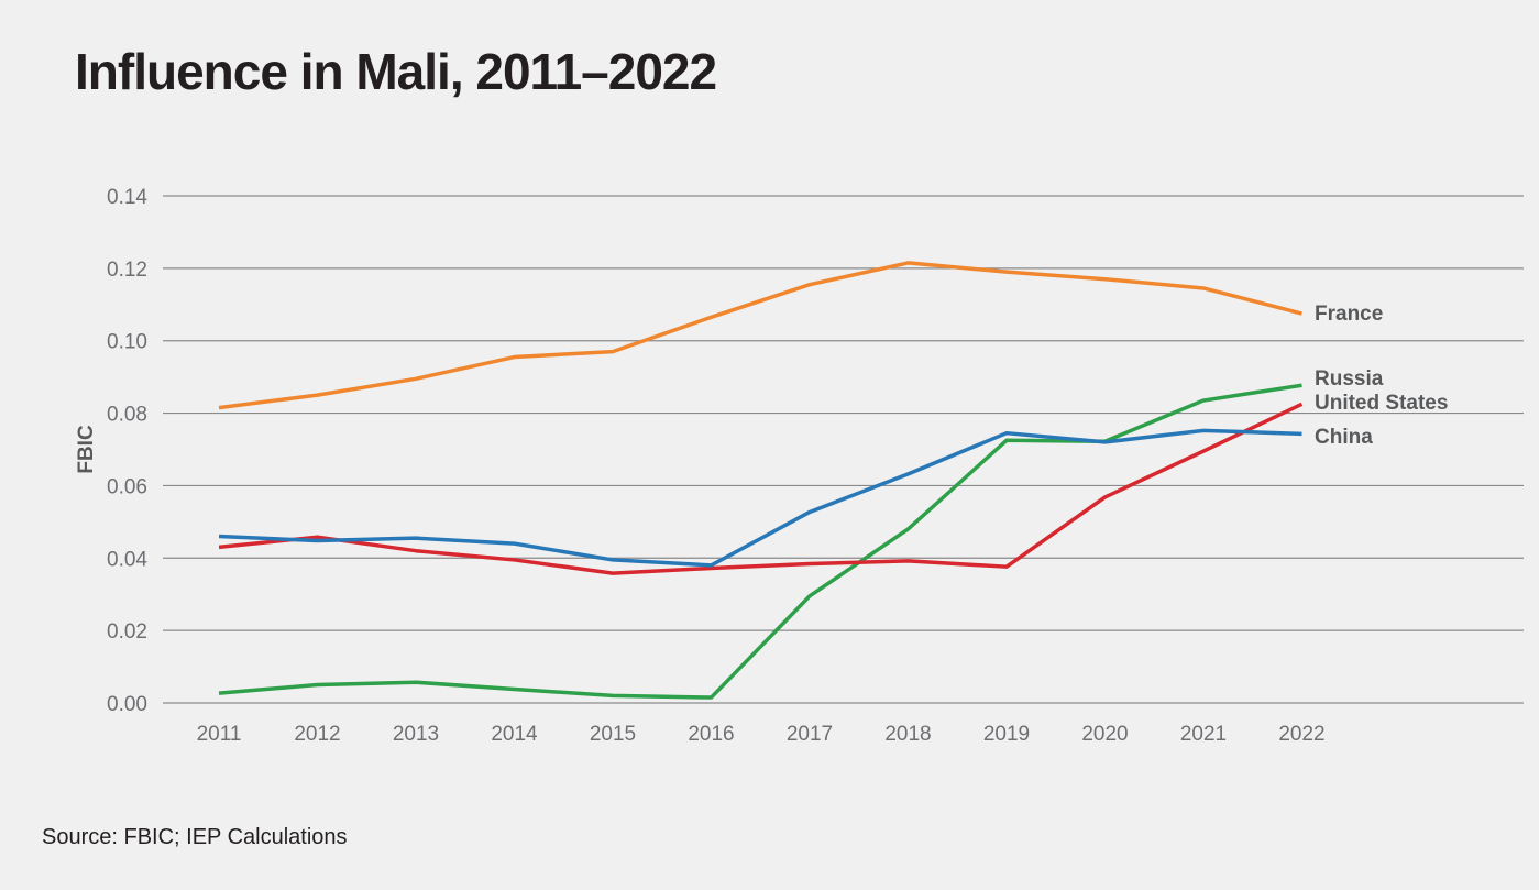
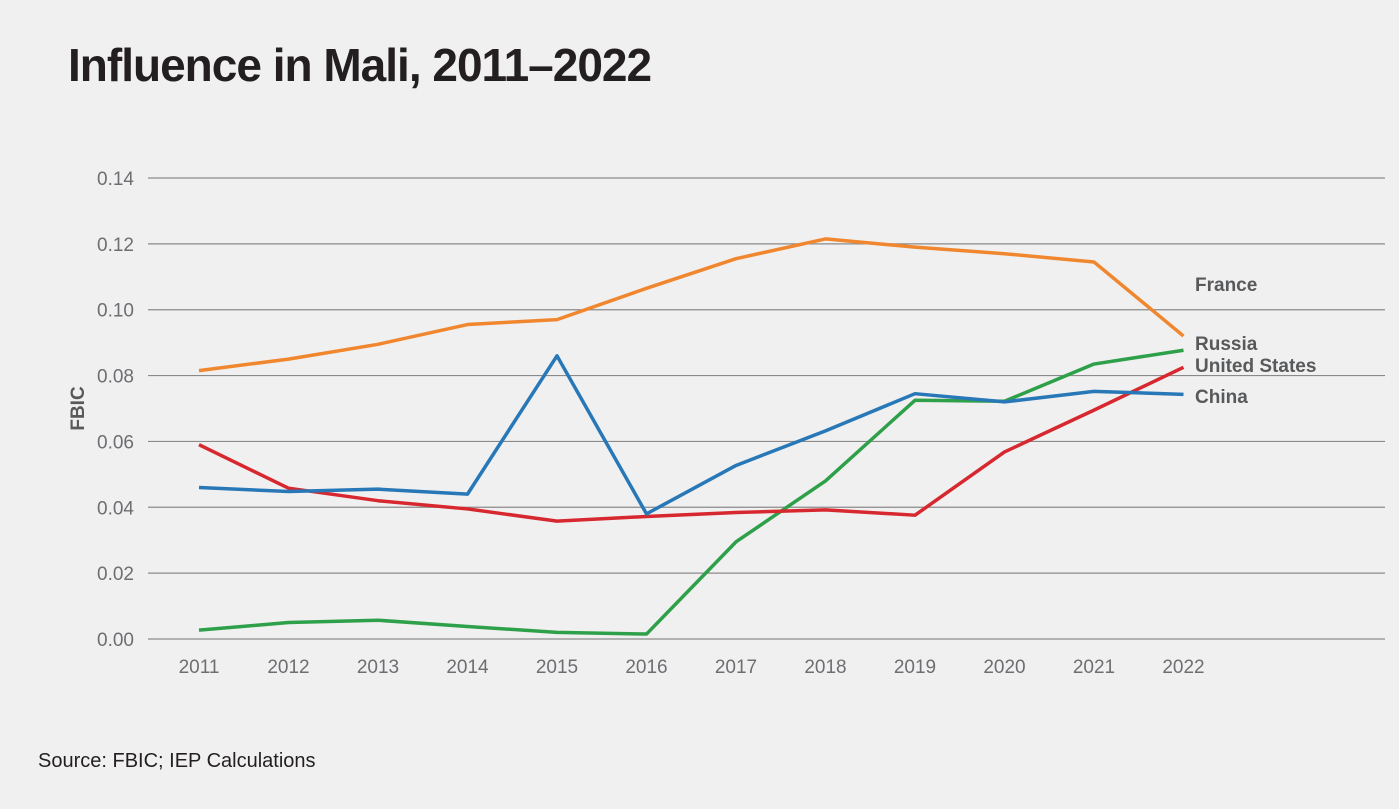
United States/2011: 0.043 -> 0.059
China/2015: 0.040 -> 0.086
France/2022: 0.107 -> 0.092
